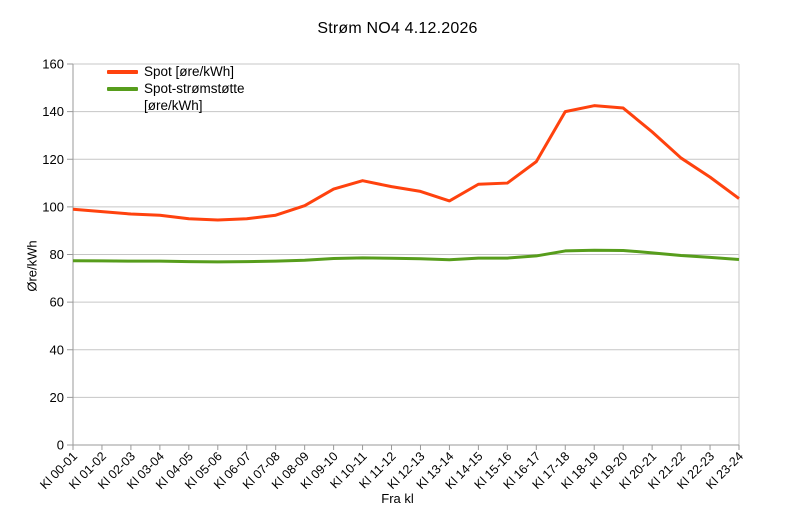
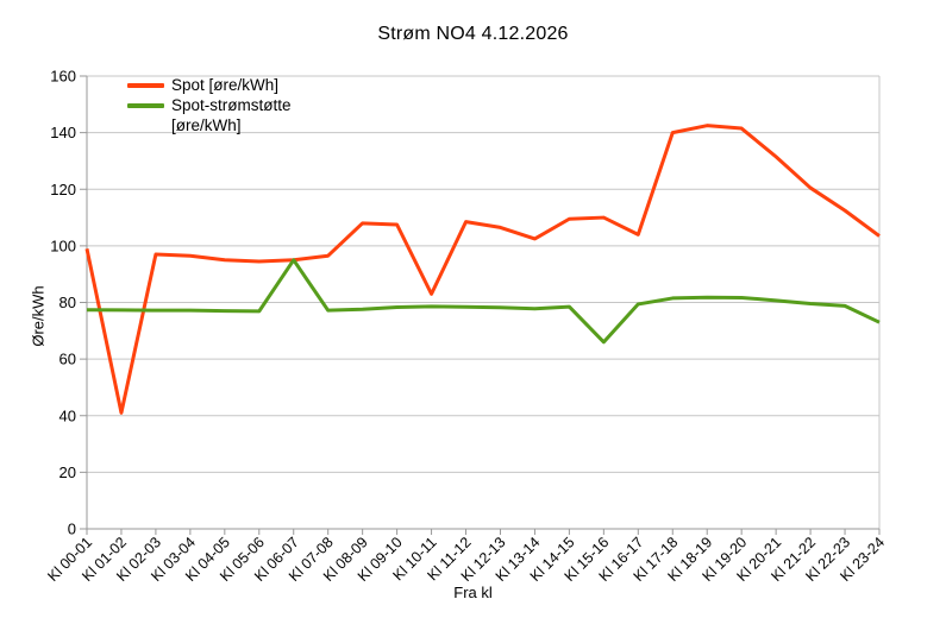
Spot [øre/kWh]/Kl 01-02: 98 -> 41
Spot-strømstøtte [øre/kWh]/Kl 06-07: 77 -> 95
Spot [øre/kWh]/Kl 08-09: 100 -> 108
Spot [øre/kWh]/Kl 10-11: 111 -> 83
Spot-strømstøtte [øre/kWh]/Kl 15-16: 78 -> 66
Spot [øre/kWh]/Kl 16-17: 119 -> 104
Spot-strømstøtte [øre/kWh]/Kl 23-24: 78 -> 73
